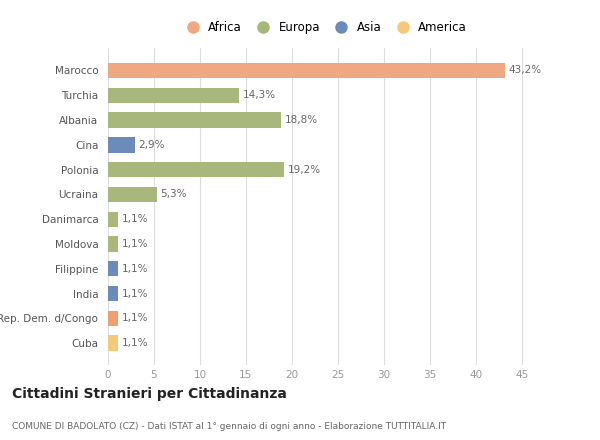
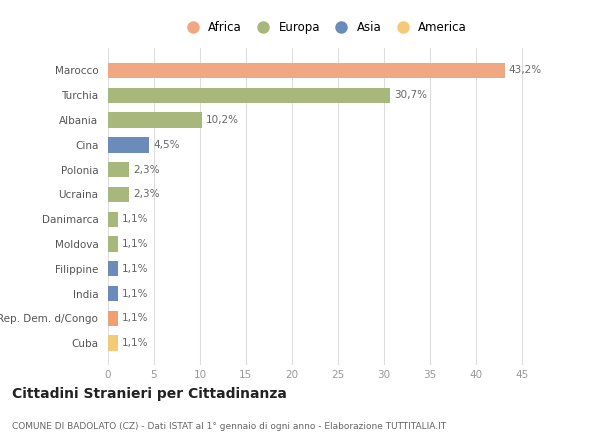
Turchia: 14,3% -> 30,7%
Albania: 18,8% -> 10,2%
Cina: 2,9% -> 4,5%
Polonia: 19,2% -> 2,3%
Ucraina: 5,3% -> 2,3%
